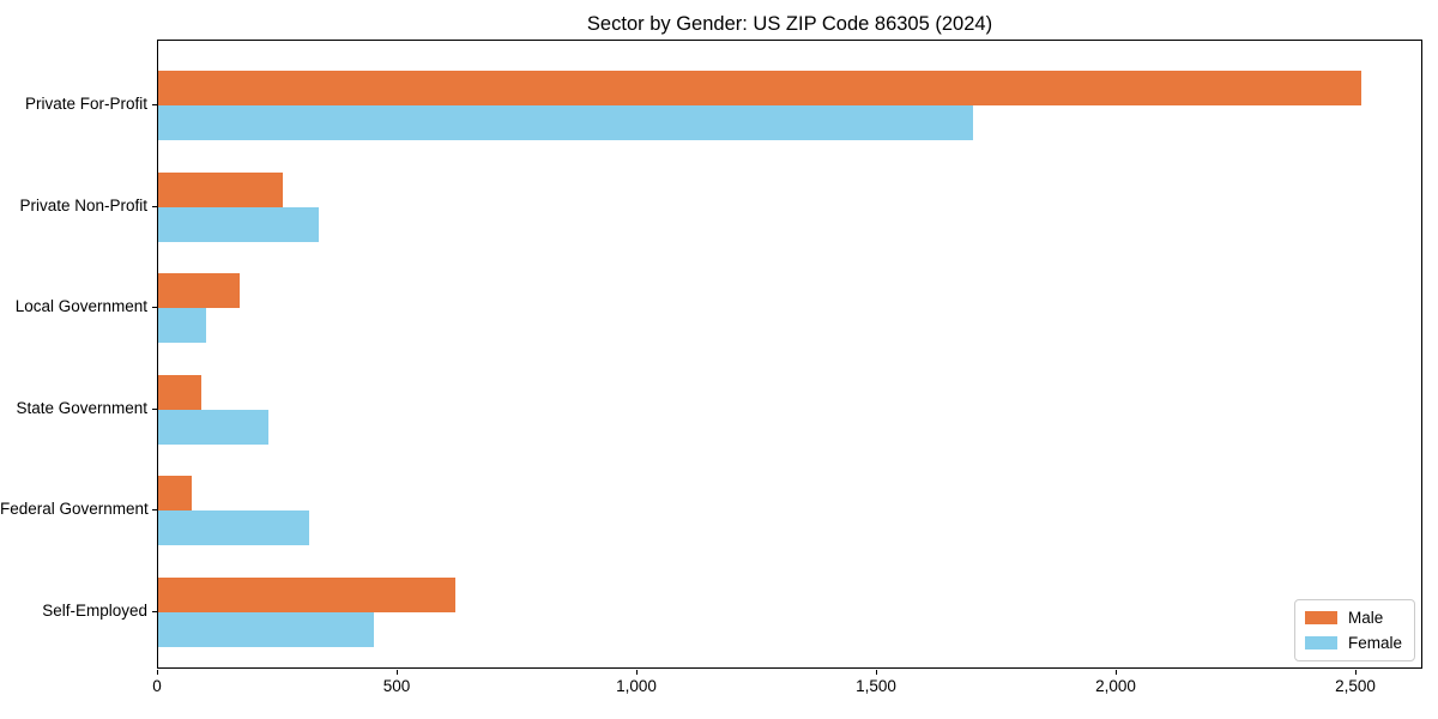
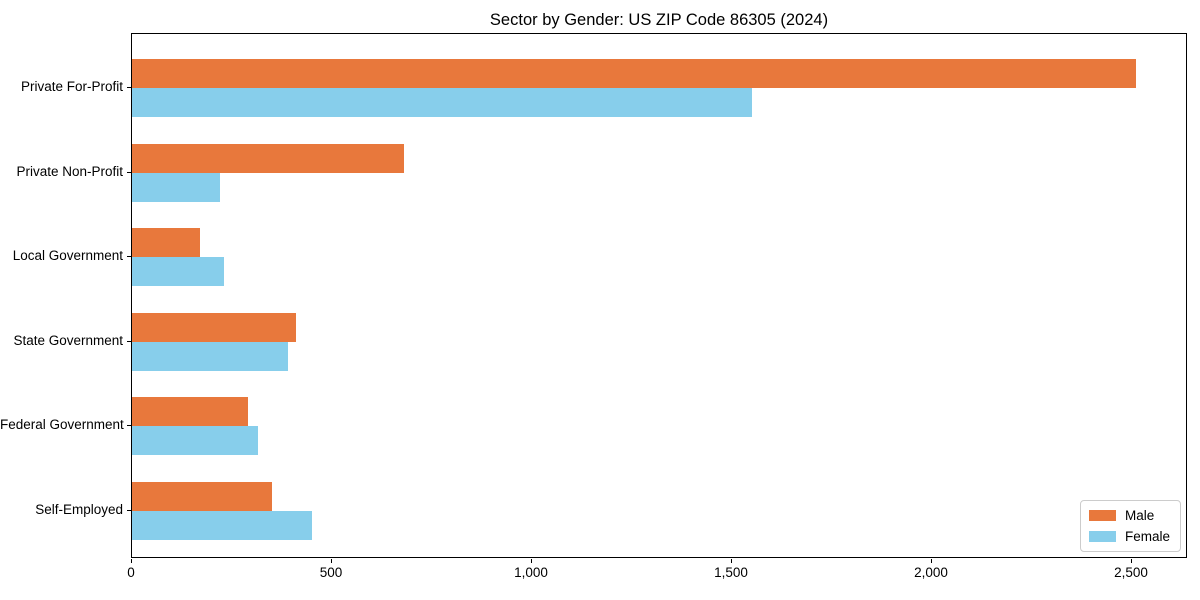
Female/Private For-Profit: 1700 -> 1550
Male/Private Non-Profit: 260 -> 680
Female/Private Non-Profit: 340 -> 220
Female/Local Government: 100 -> 230
Male/State Government: 90 -> 410
Female/State Government: 230 -> 390
Male/Federal Government: 70 -> 290
Male/Self-Employed: 620 -> 350
